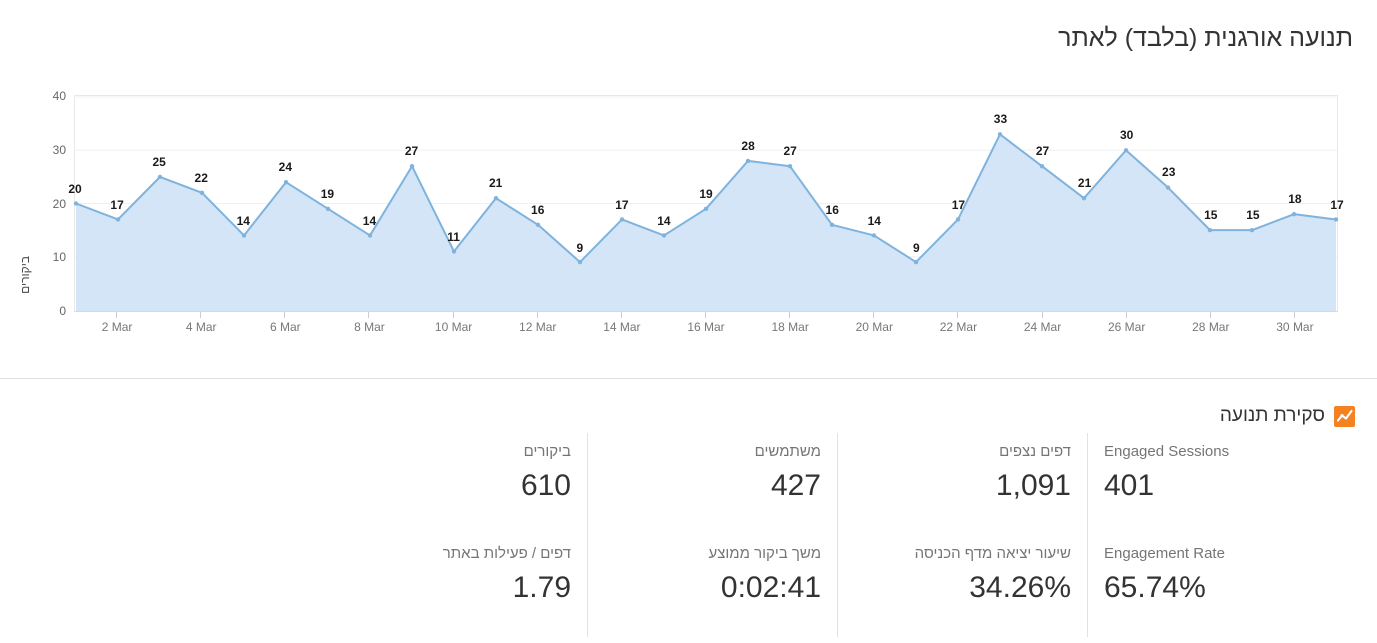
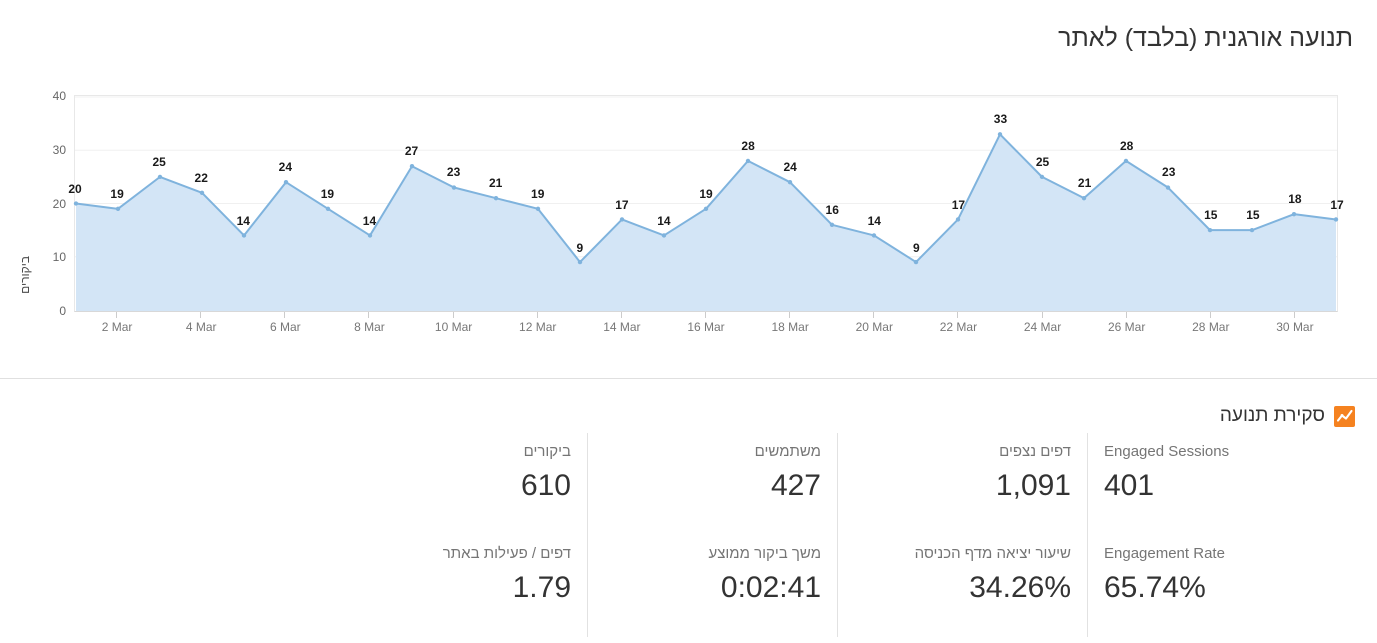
2 Mar: 17 -> 19
10 Mar: 11 -> 23
12 Mar: 16 -> 19
18 Mar: 27 -> 24
24 Mar: 27 -> 25
26 Mar: 30 -> 28
